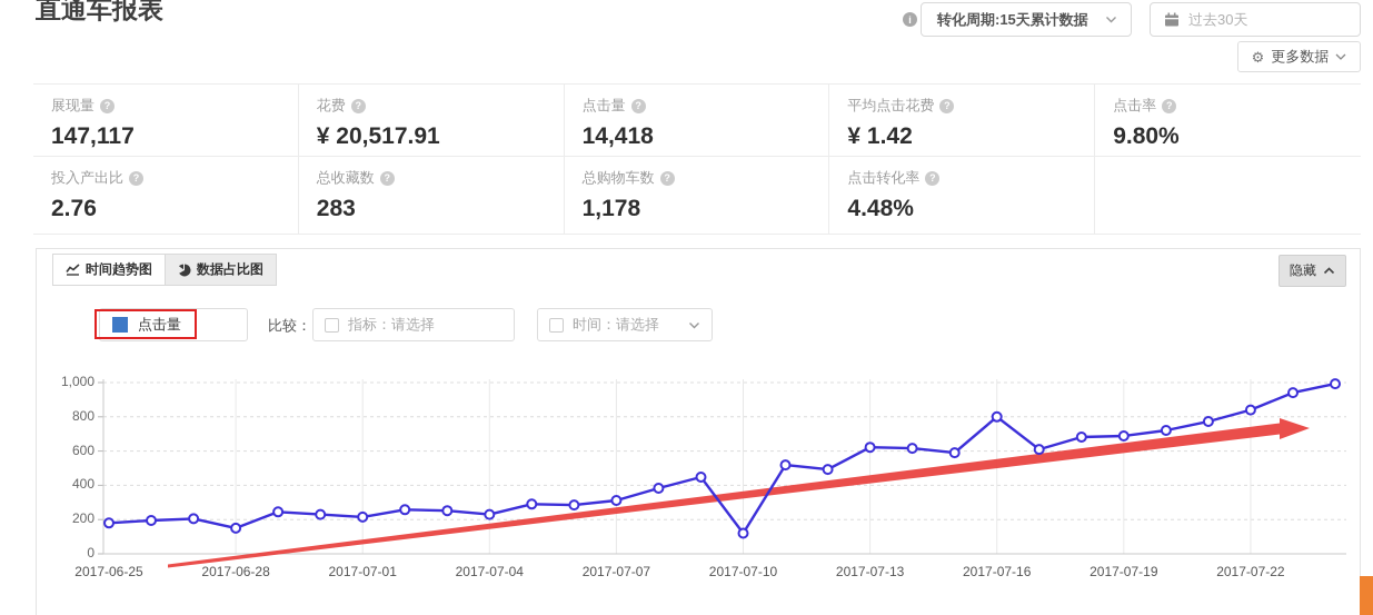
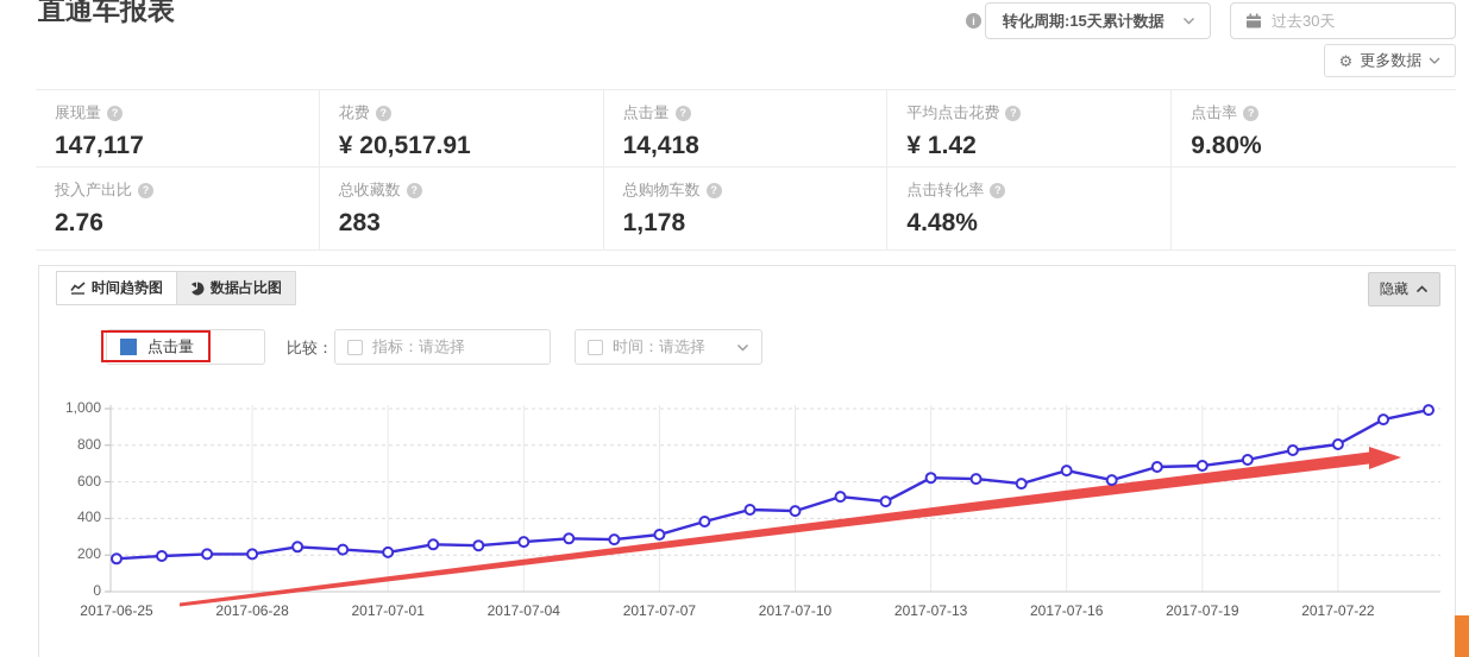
2017-06-28: 150 -> 200
2017-07-04: 230 -> 270
2017-07-10: 120 -> 440
2017-07-16: 800 -> 660
2017-07-22: 840 -> 800
